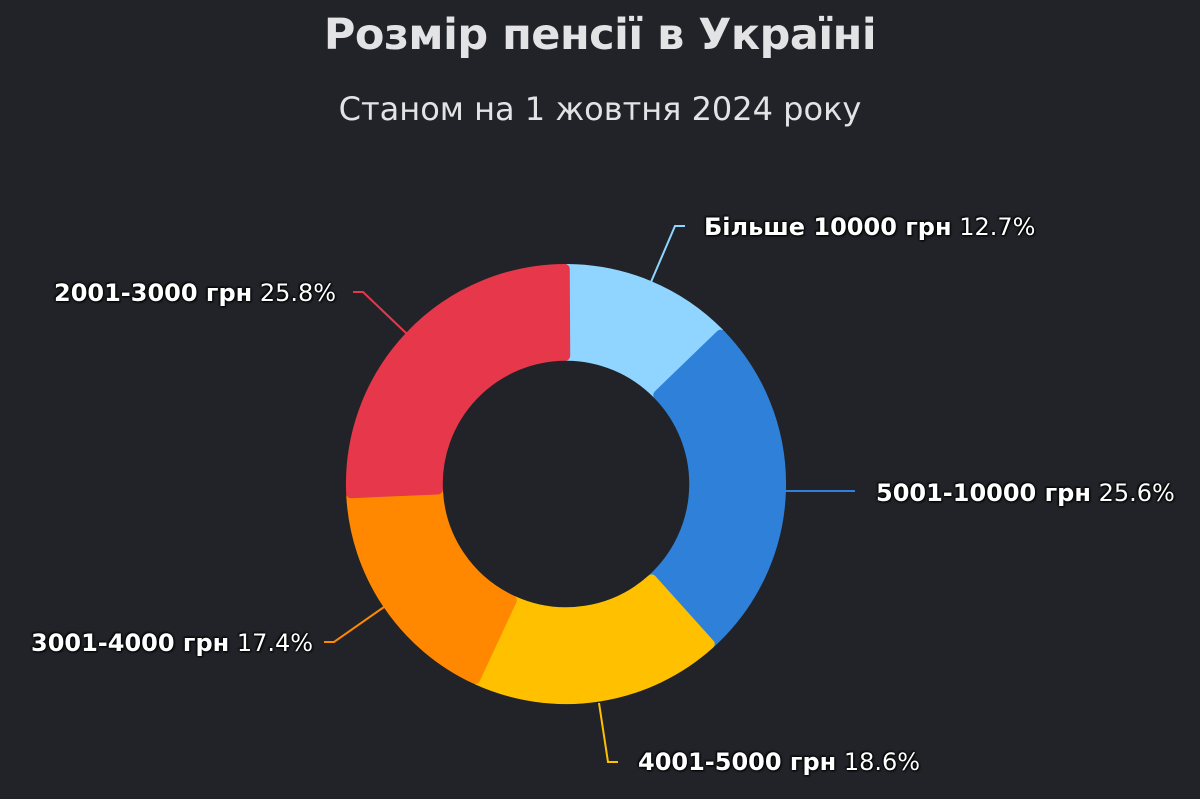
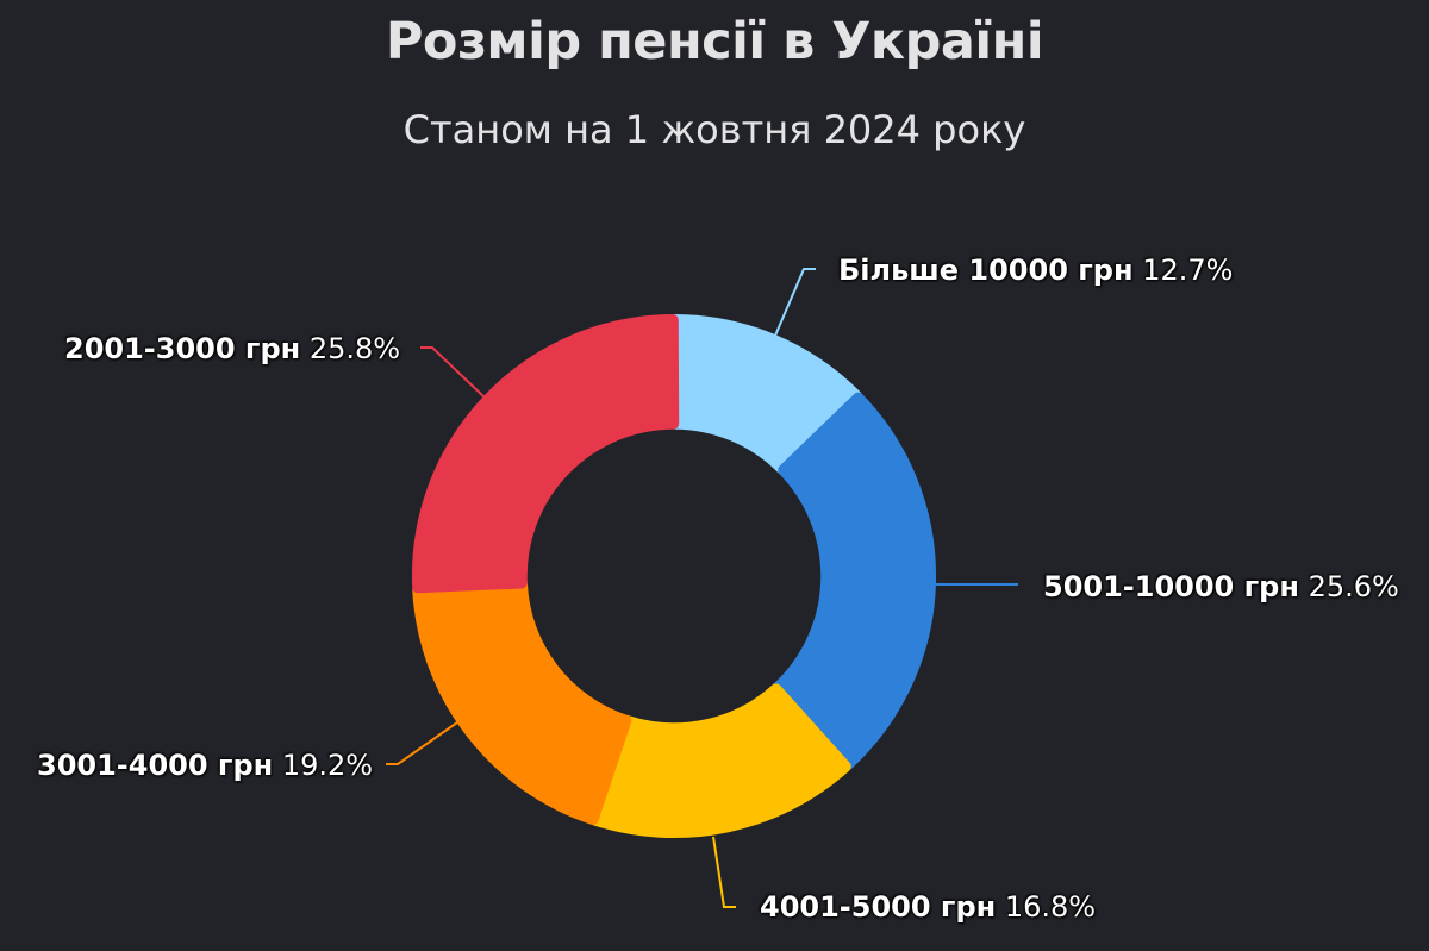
4001-5000 грн: 18.6% -> 16.8%
3001-4000 грн: 17.4% -> 19.2%
